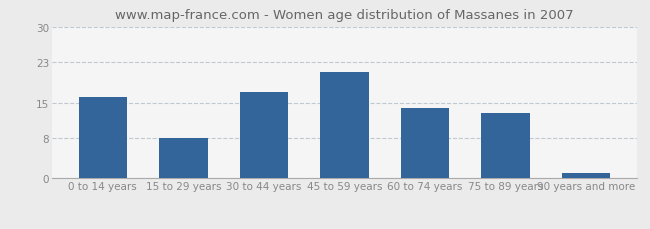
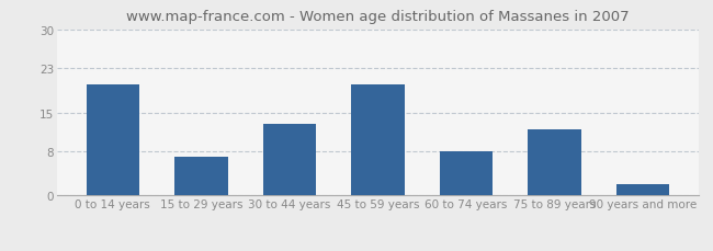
0 to 14 years: 16 -> 20
15 to 29 years: 8 -> 7
30 to 44 years: 17 -> 13
45 to 59 years: 21 -> 20
60 to 74 years: 14 -> 8
75 to 89 years: 13 -> 12
90 years and more: 1 -> 2
